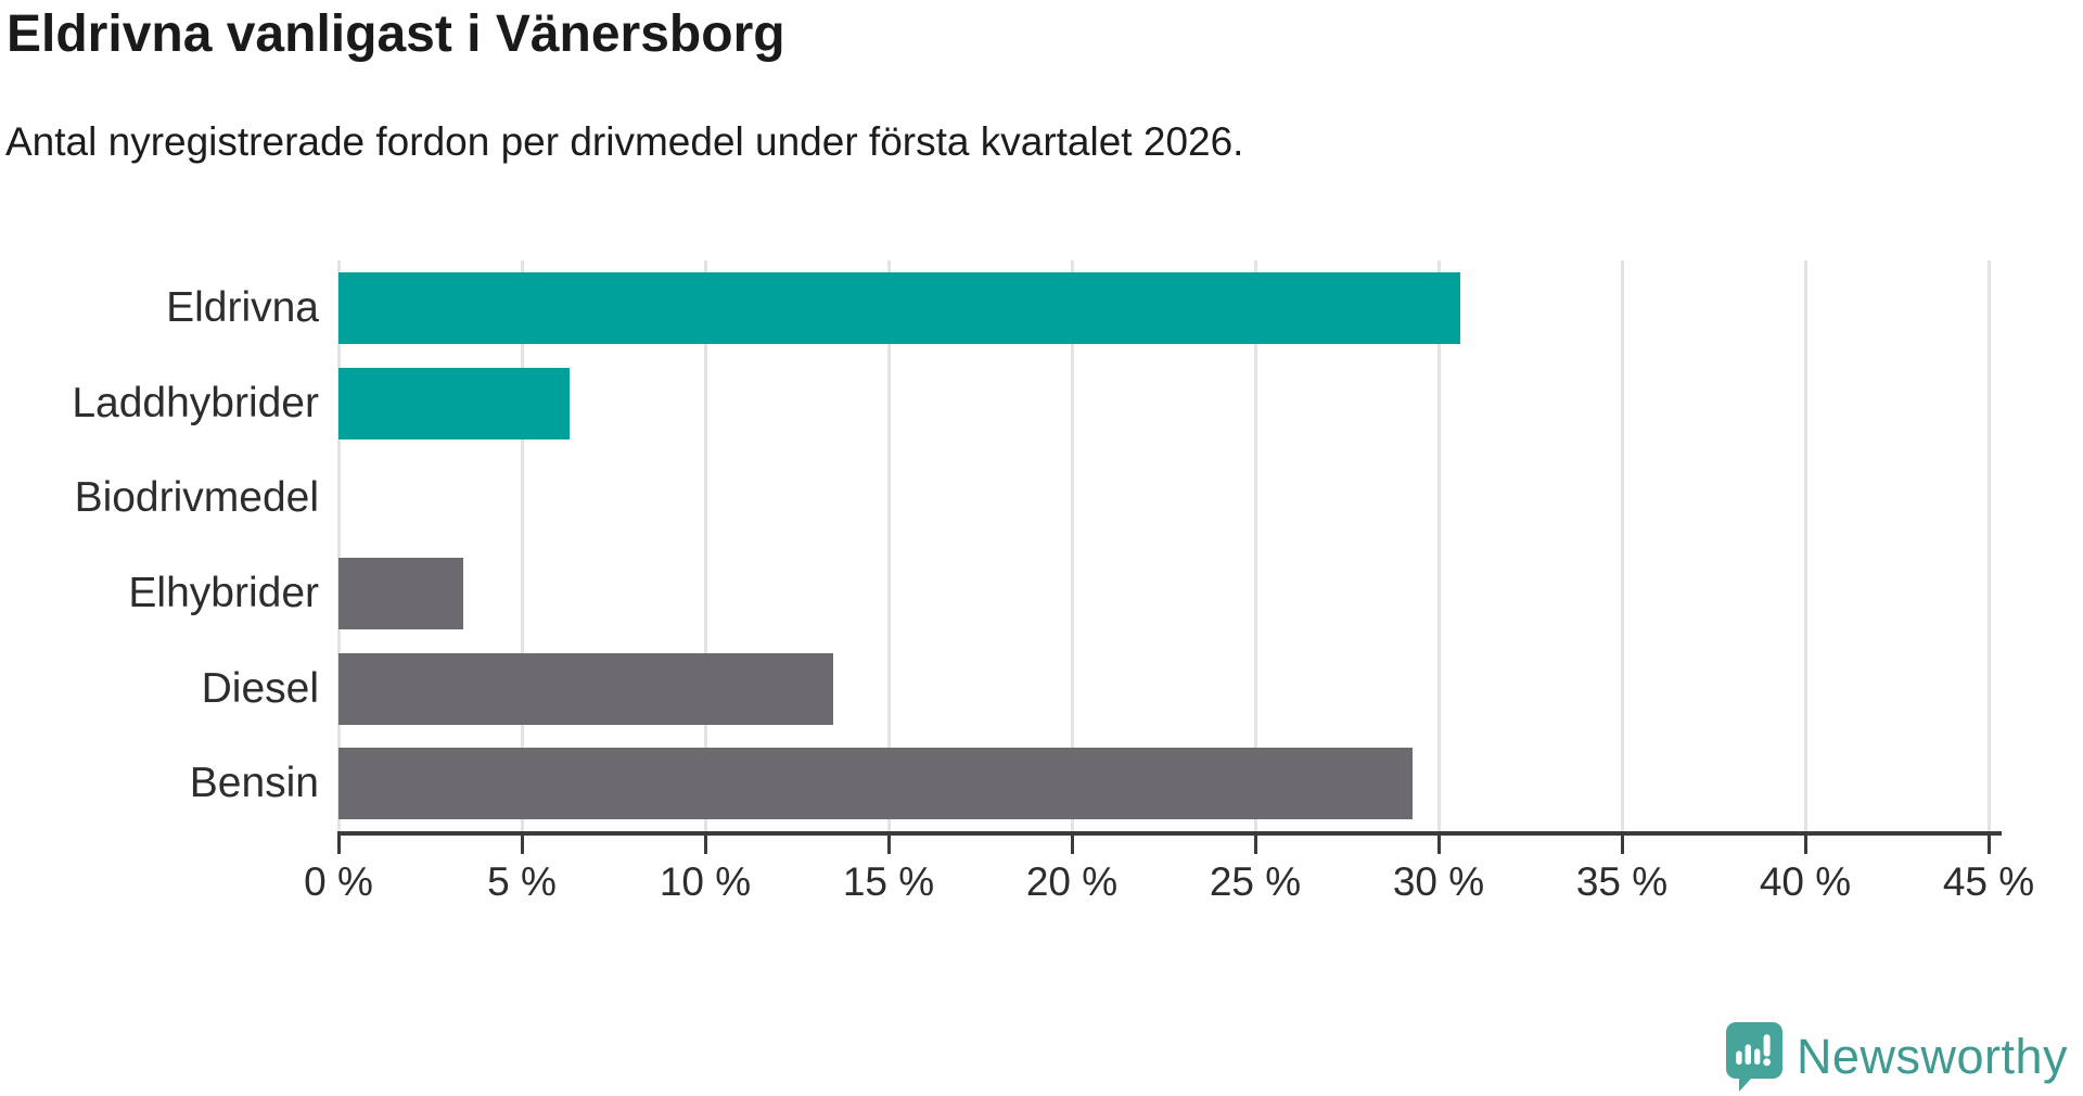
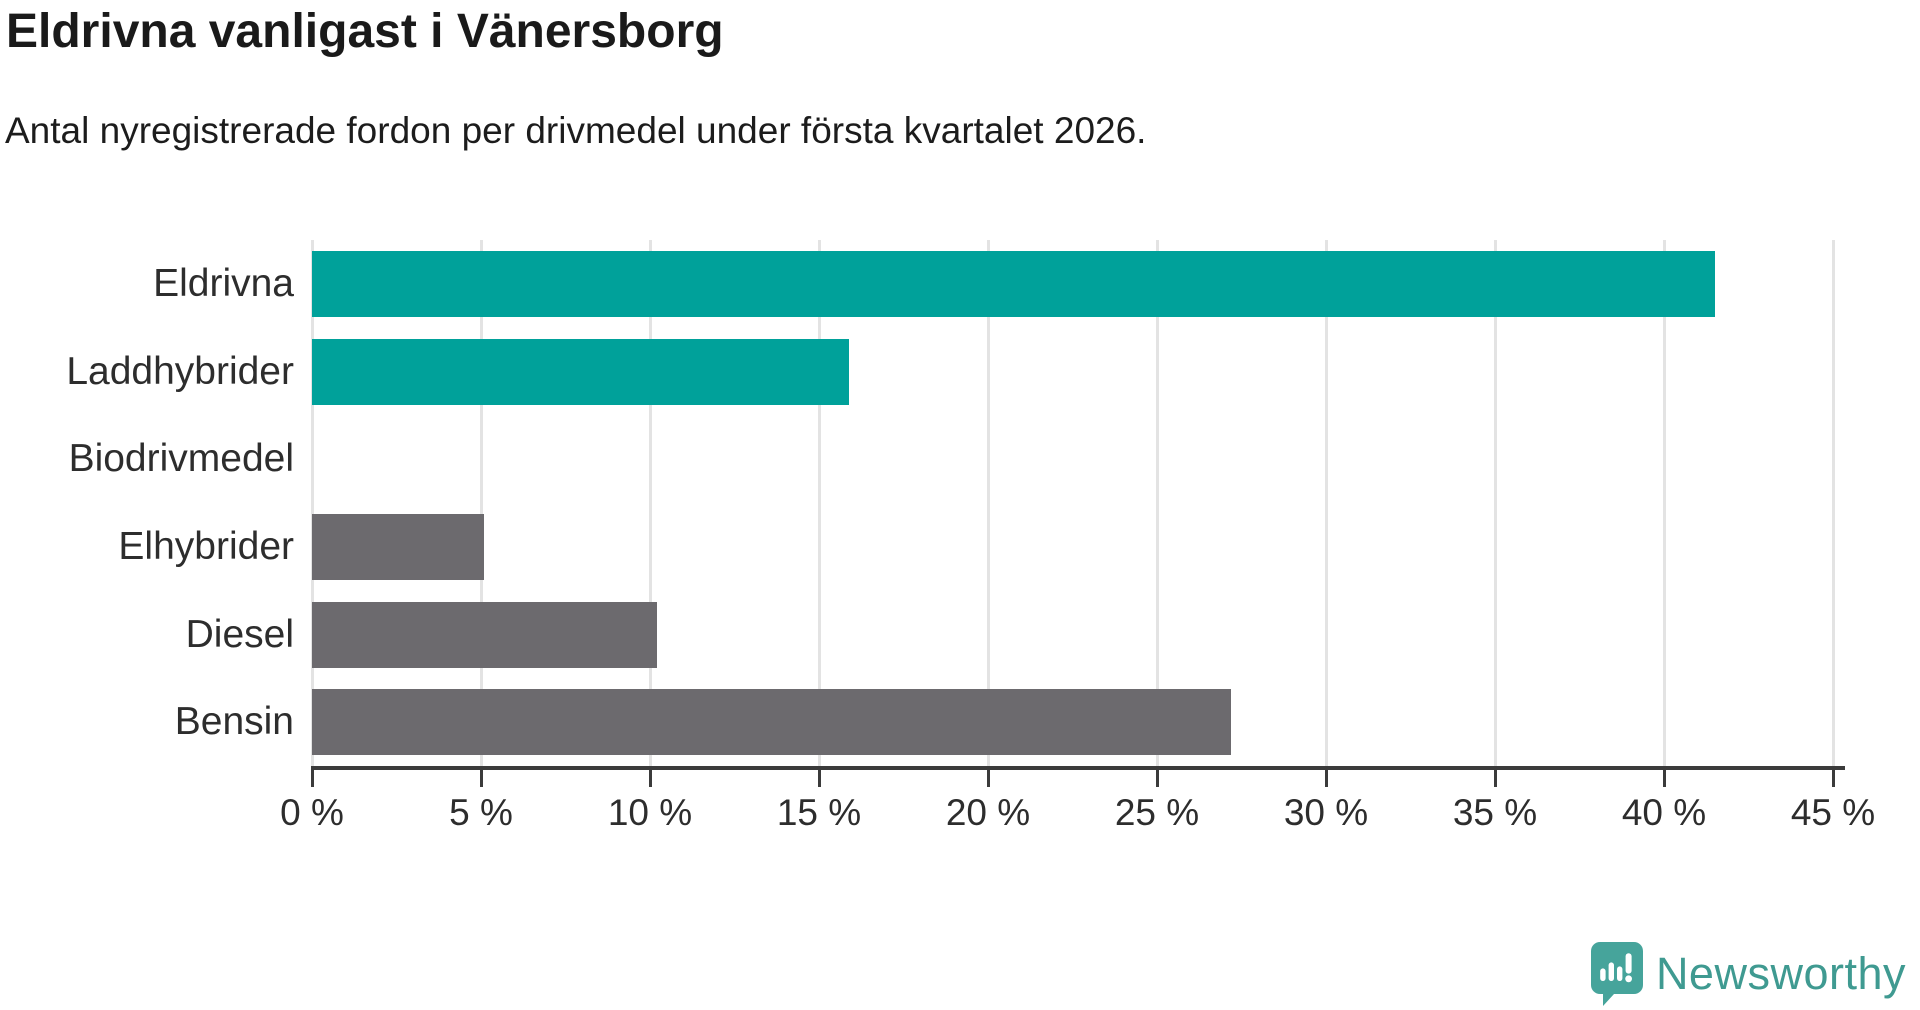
Eldrivna: 30.6% -> 41.5%
Laddhybrider: 6.3% -> 15.9%
Elhybrider: 3.4% -> 5.1%
Diesel: 13.5% -> 10.2%
Bensin: 29.3% -> 27.2%
